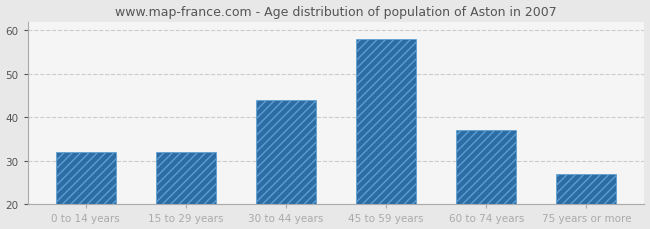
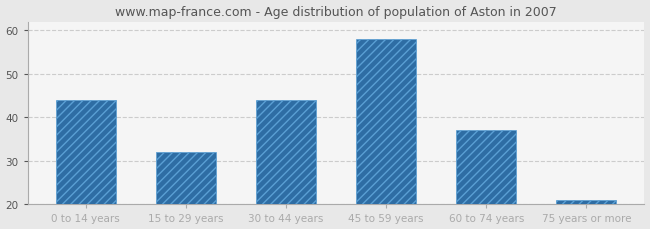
0 to 14 years: 32 -> 44
75 years or more: 27 -> 21
